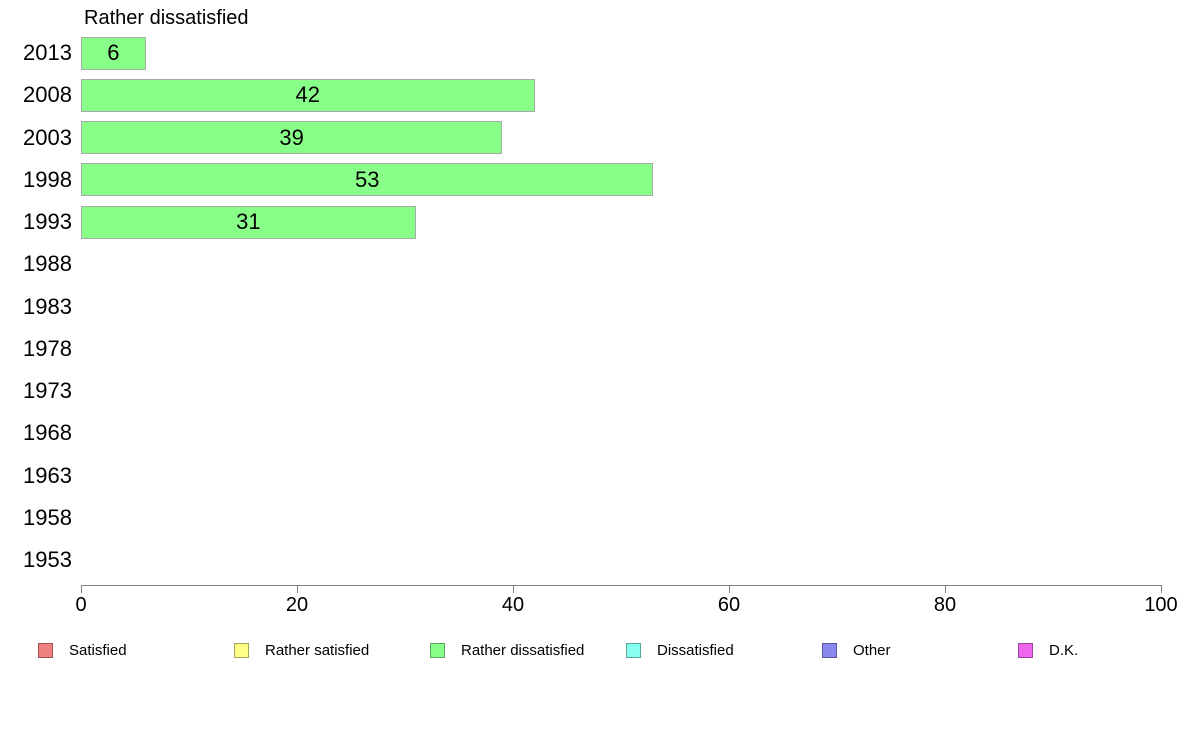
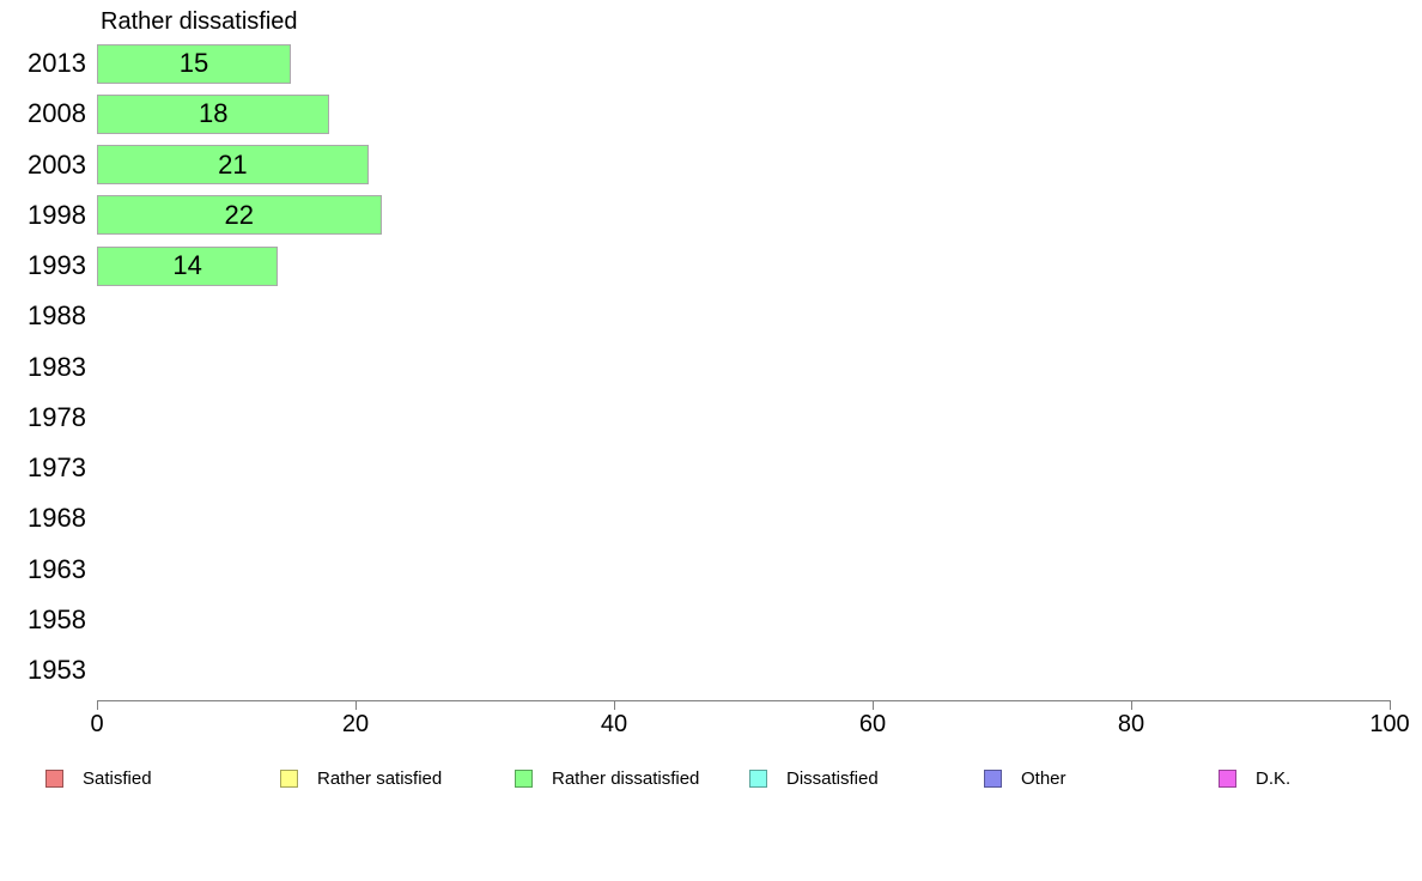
2013: 6 -> 15
2008: 42 -> 18
2003: 39 -> 21
1998: 53 -> 22
1993: 31 -> 14
